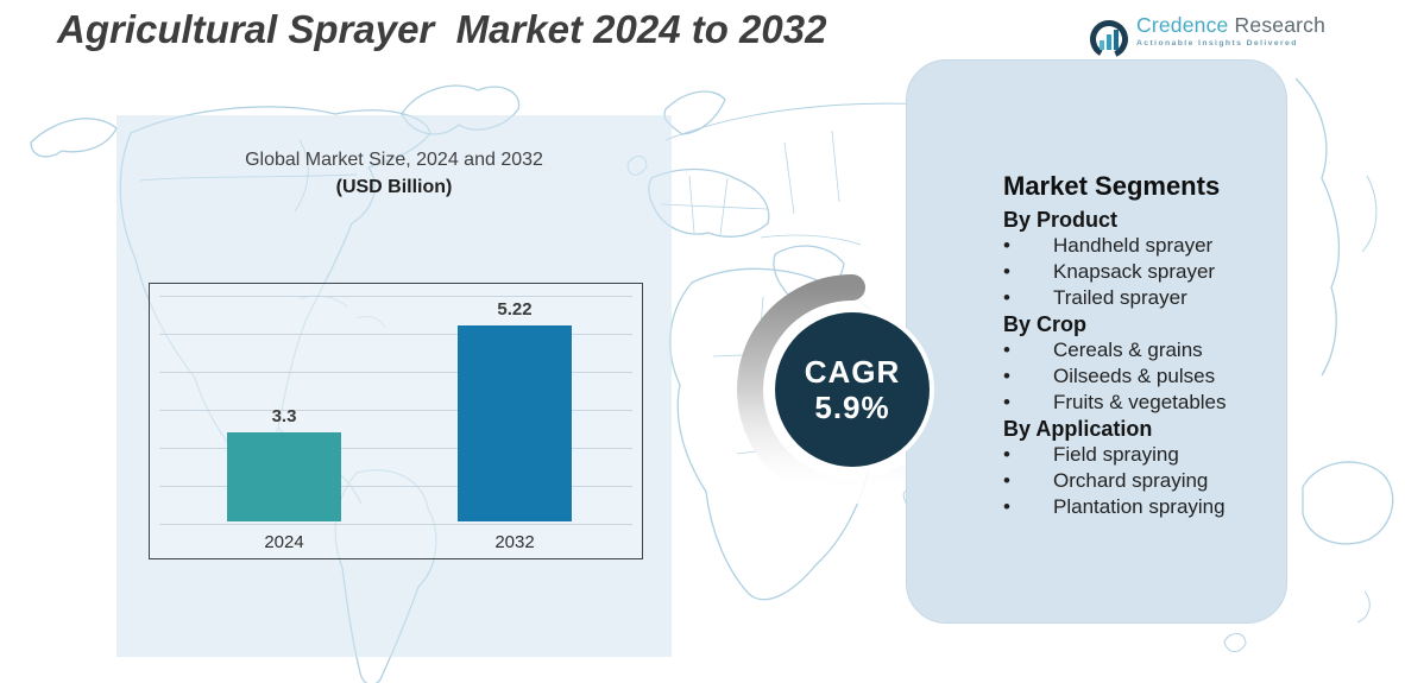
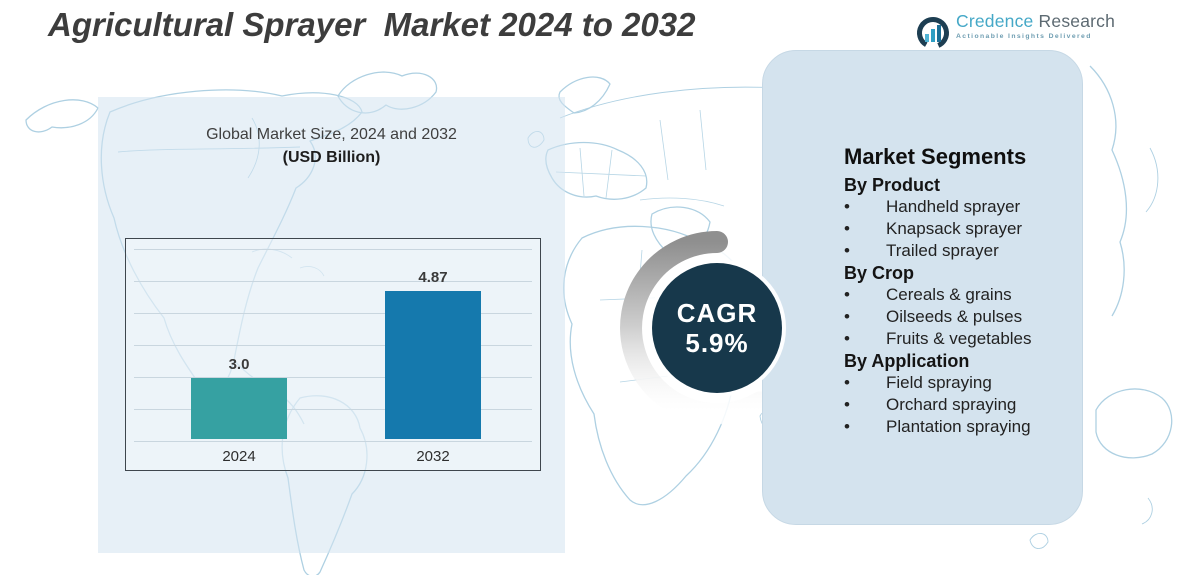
2024: 3.3 -> 3.0
2032: 5.22 -> 4.87
